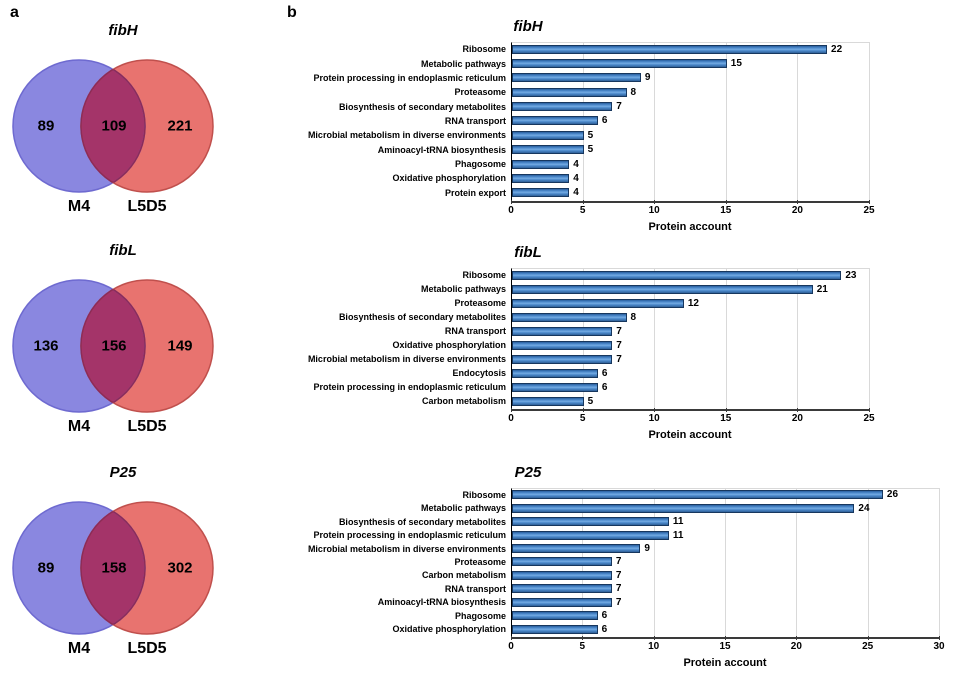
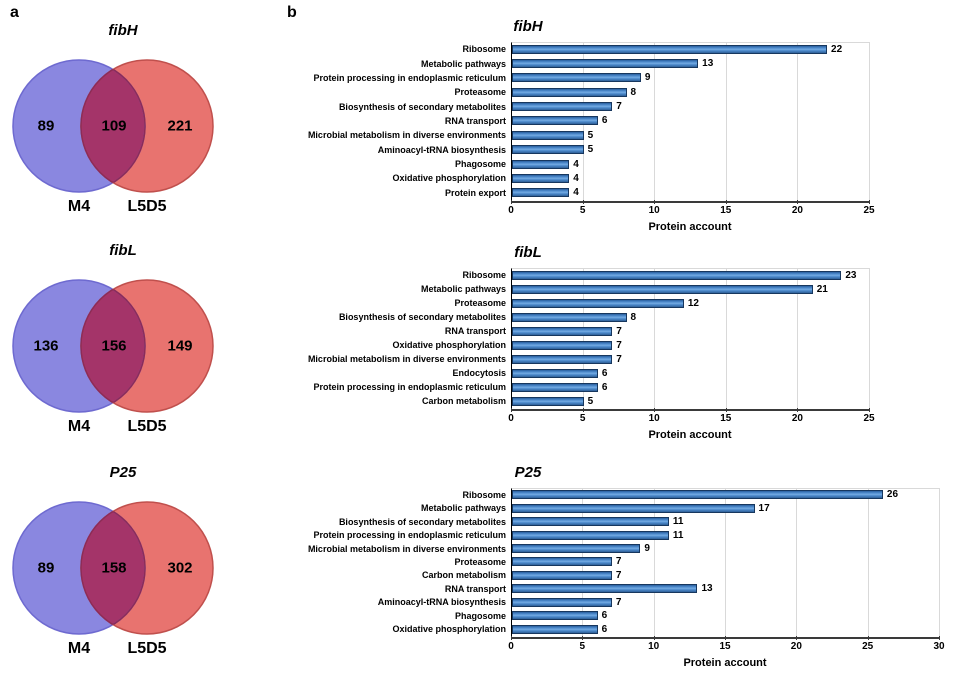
fibH/Metabolic pathways: 15 -> 13
P25/Metabolic pathways: 24 -> 17
P25/RNA transport: 7 -> 13
